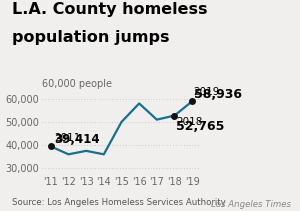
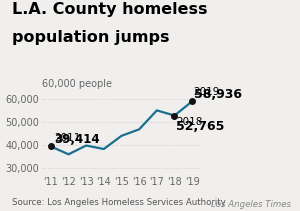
'13: 37,500 -> 39,800
'14: 36,000 -> 38,300
'15: 50,000 -> 44,000
'16: 58,000 -> 46,800
'17: 51,000 -> 55,000
